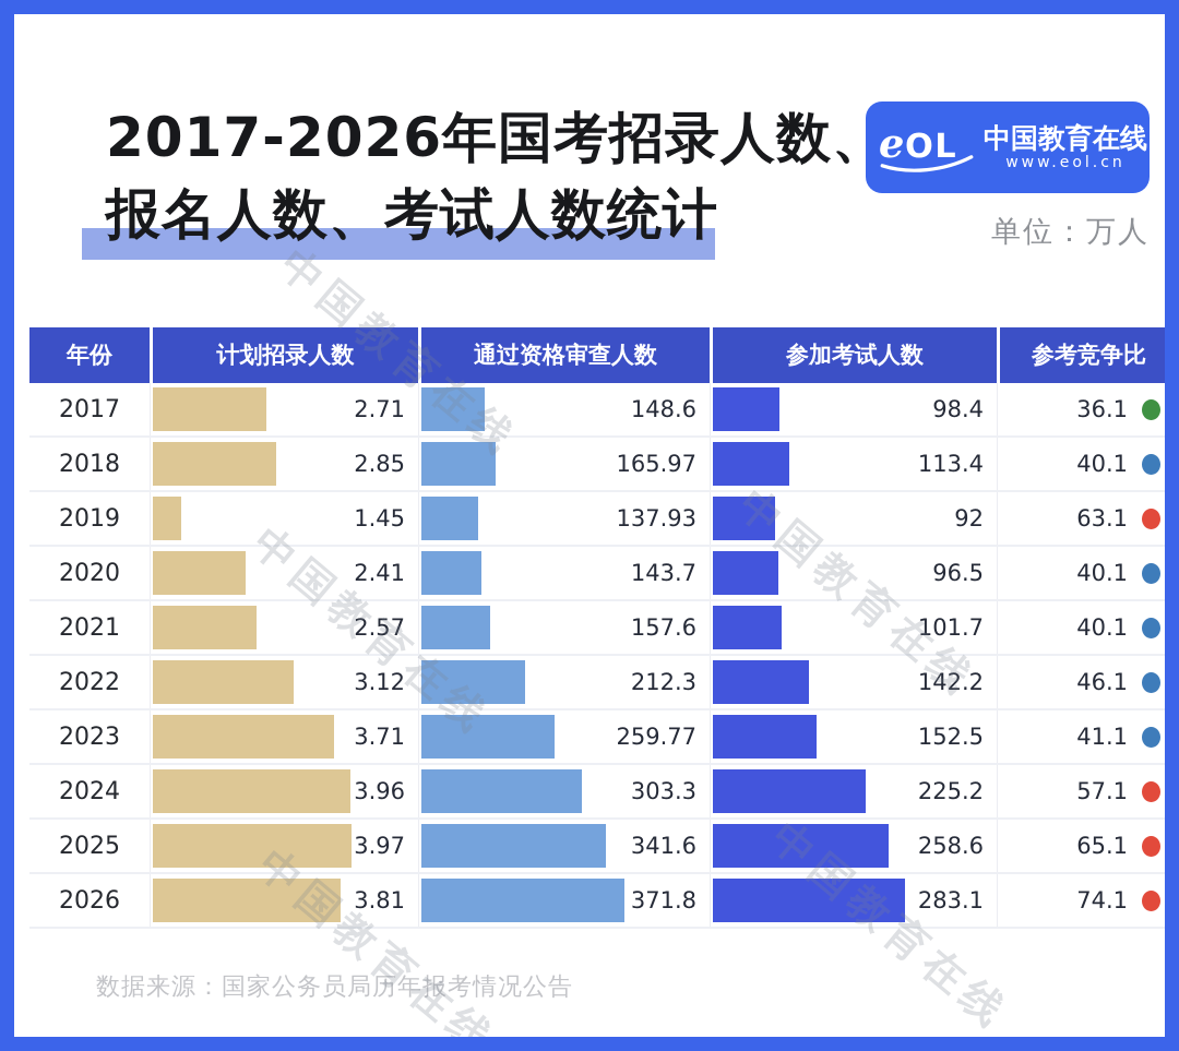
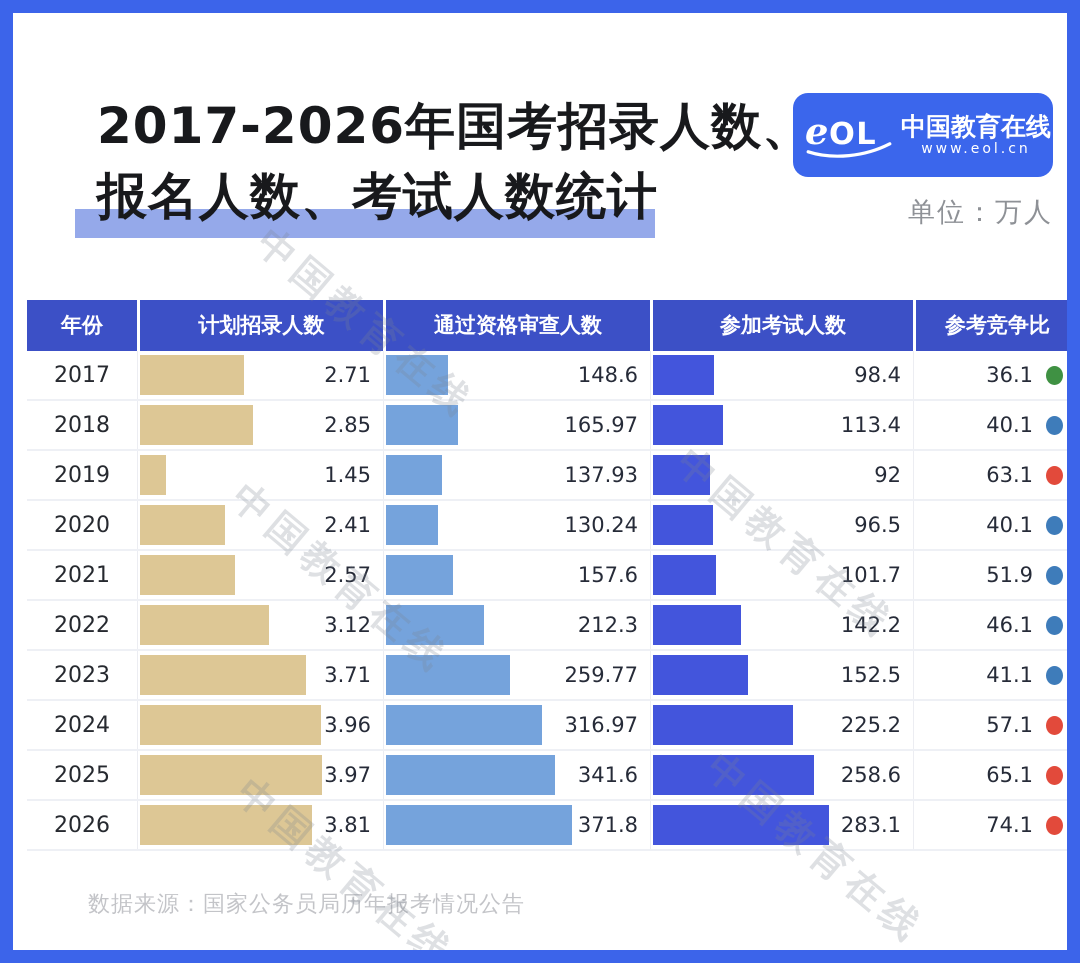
通过资格审查人数/2020: 143.7 -> 130.24
参考竞争比/2021: 40.1 -> 51.9
通过资格审查人数/2024: 303.3 -> 316.97
